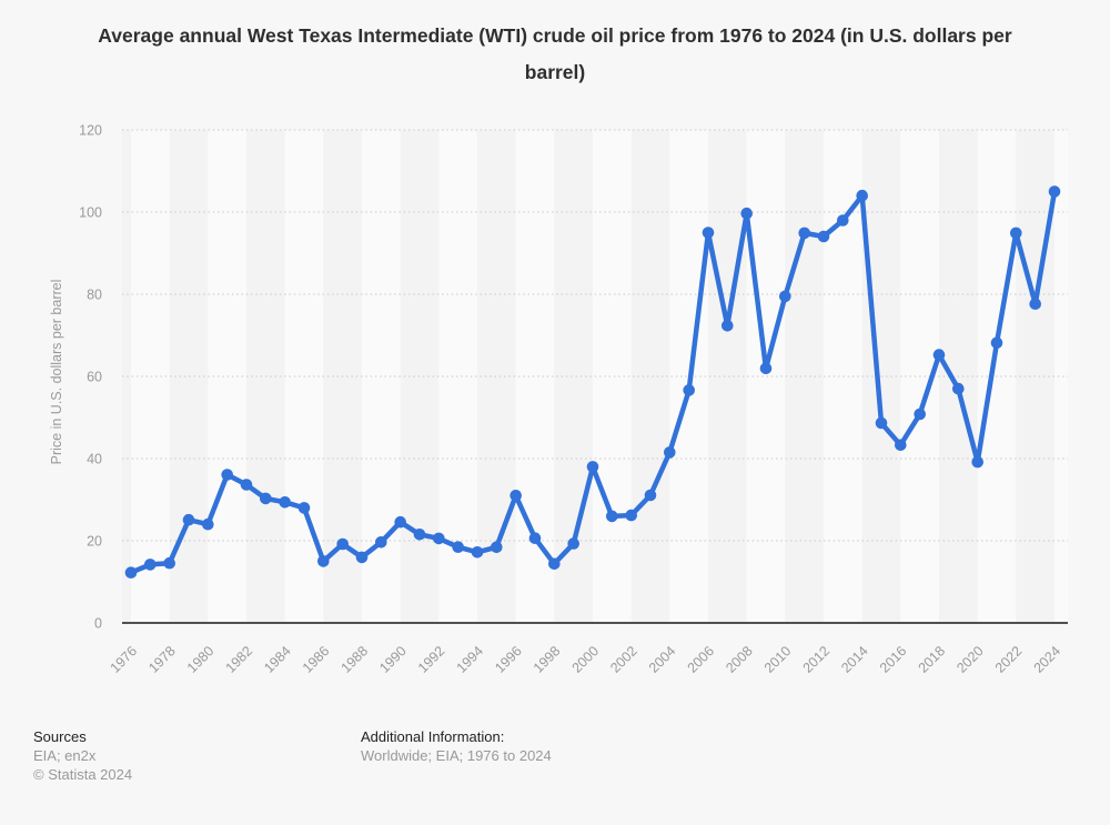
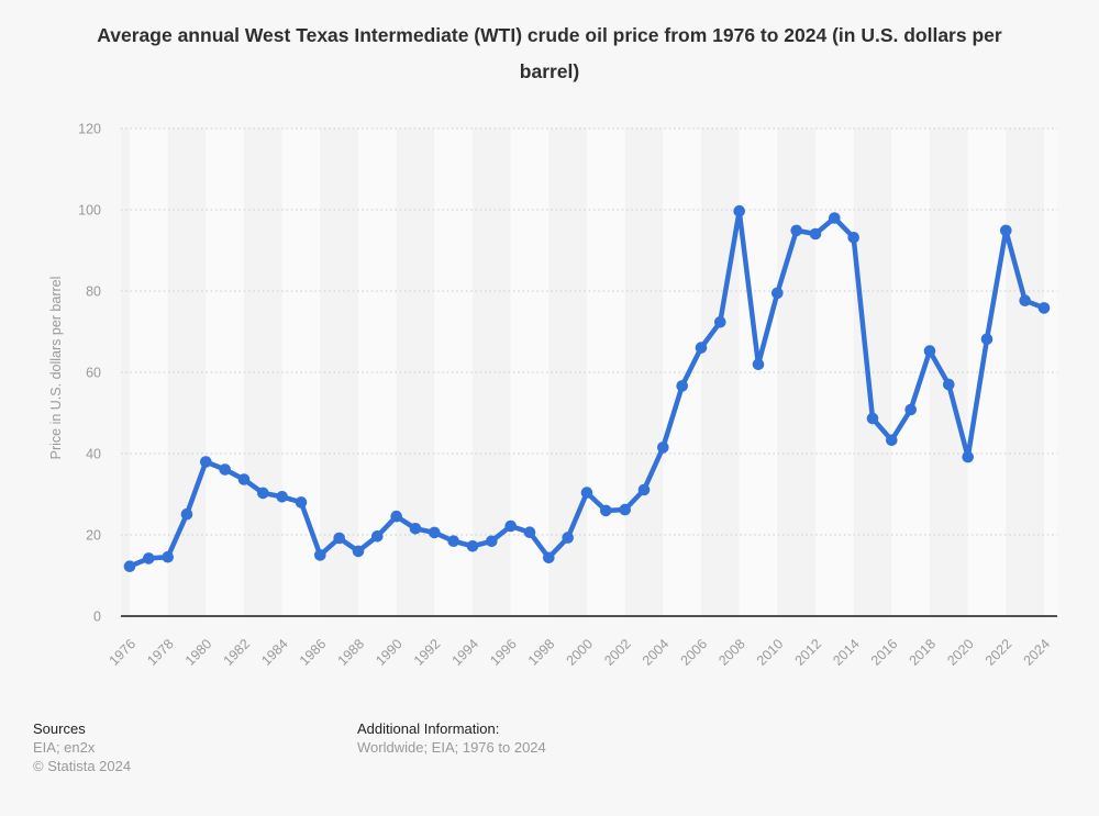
1980: 24 -> 38
1996: 31 -> 22
2000: 38 -> 30
2006: 95 -> 66
2014: 104 -> 93
2024: 105 -> 76
